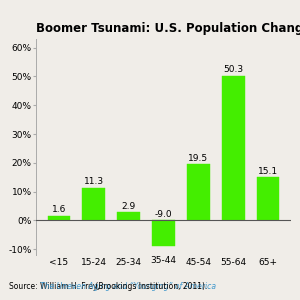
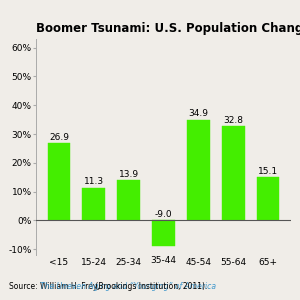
<15: 1.6 -> 26.9
25-34: 2.9 -> 13.9
45-54: 19.5 -> 34.9
55-64: 50.3 -> 32.8
